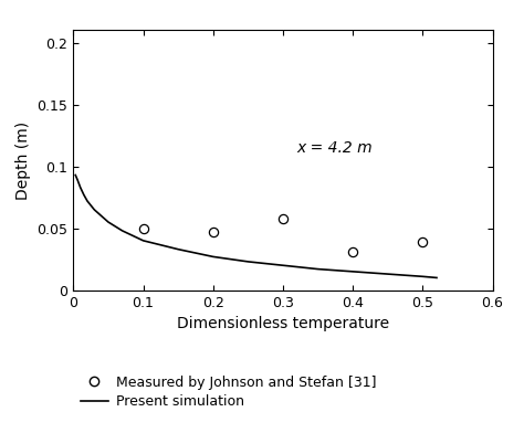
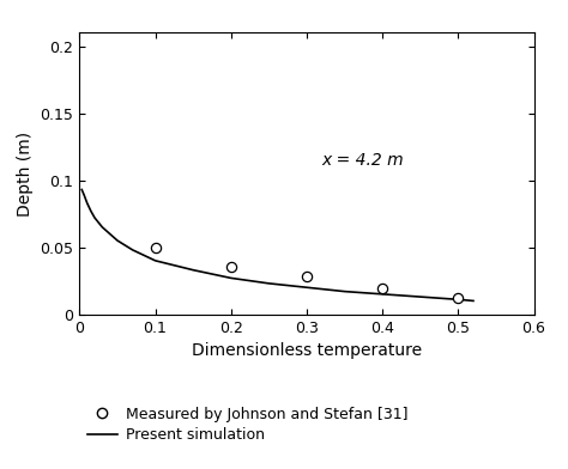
Measured by Johnson and Stefan [31]/0.2: 0.047 -> 0.035
Measured by Johnson and Stefan [31]/0.3: 0.058 -> 0.028
Measured by Johnson and Stefan [31]/0.4: 0.031 -> 0.019
Measured by Johnson and Stefan [31]/0.5: 0.039 -> 0.012
